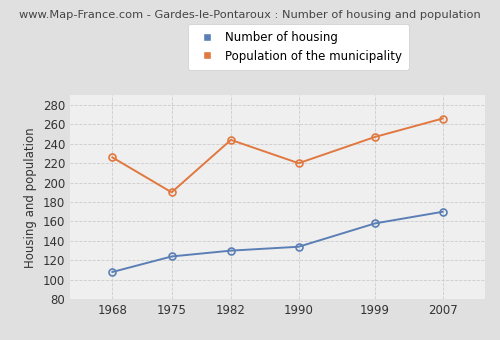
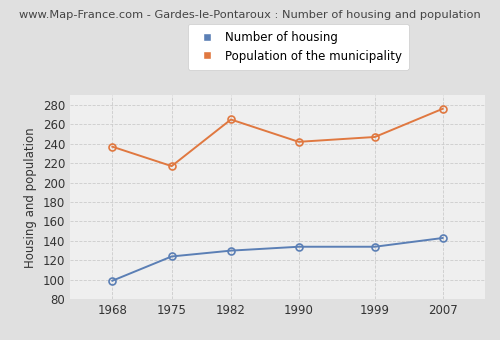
Number of housing/1968: 108 -> 99
Population of the municipality/1968: 226 -> 237
Population of the municipality/1975: 190 -> 217
Population of the municipality/1982: 244 -> 265
Population of the municipality/1990: 220 -> 242
Number of housing/1999: 158 -> 134
Number of housing/2007: 170 -> 143
Population of the municipality/2007: 266 -> 276
